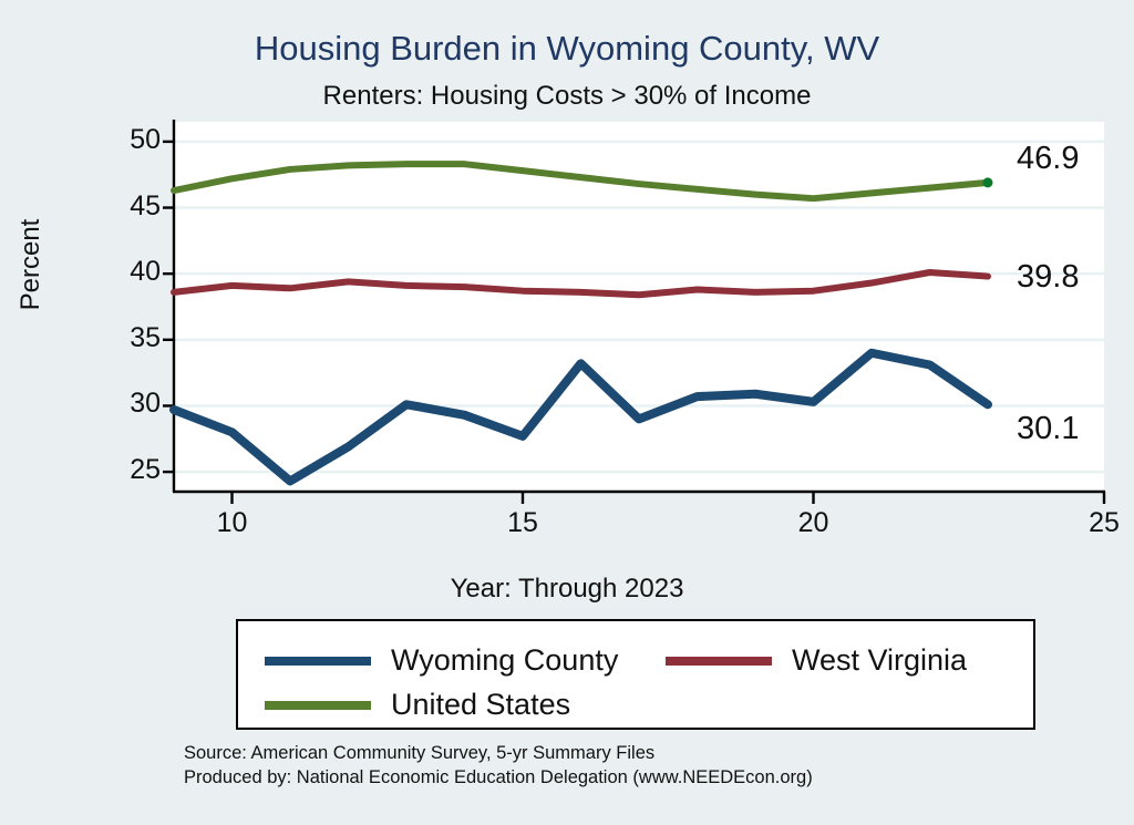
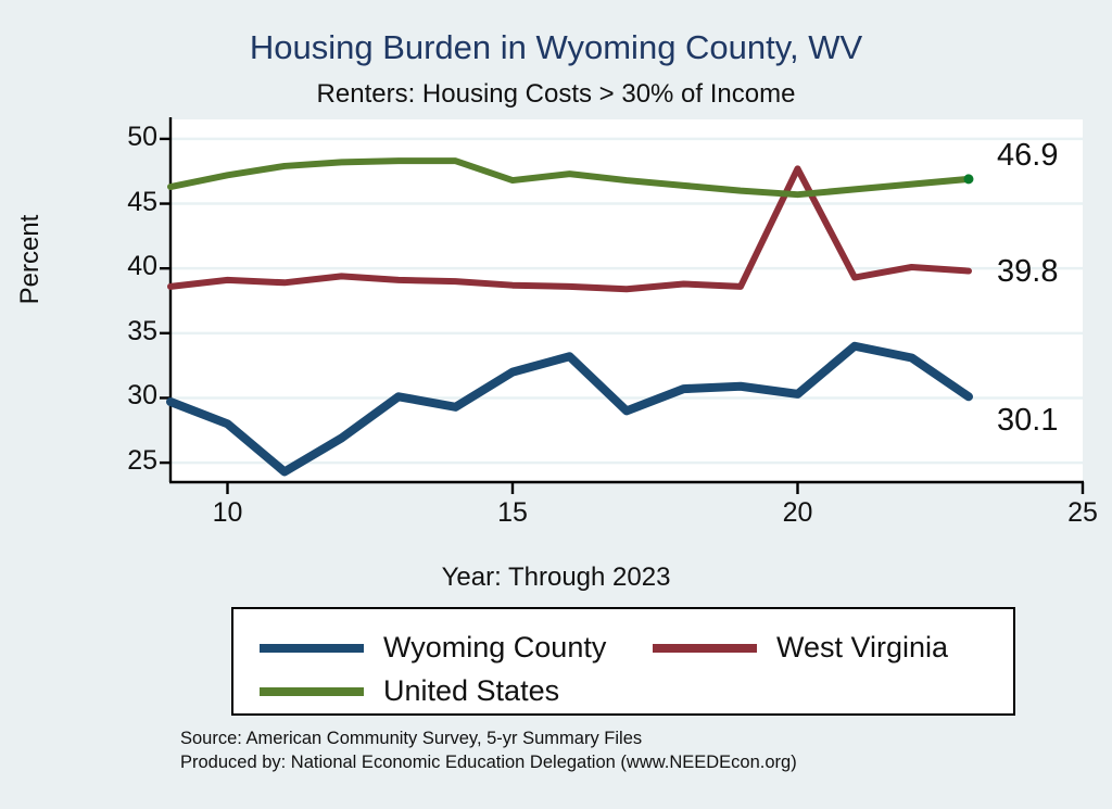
Wyoming County/15: 27.7 -> 32.0
United States/15: 47.8 -> 46.8
West Virginia/20: 38.7 -> 47.7
